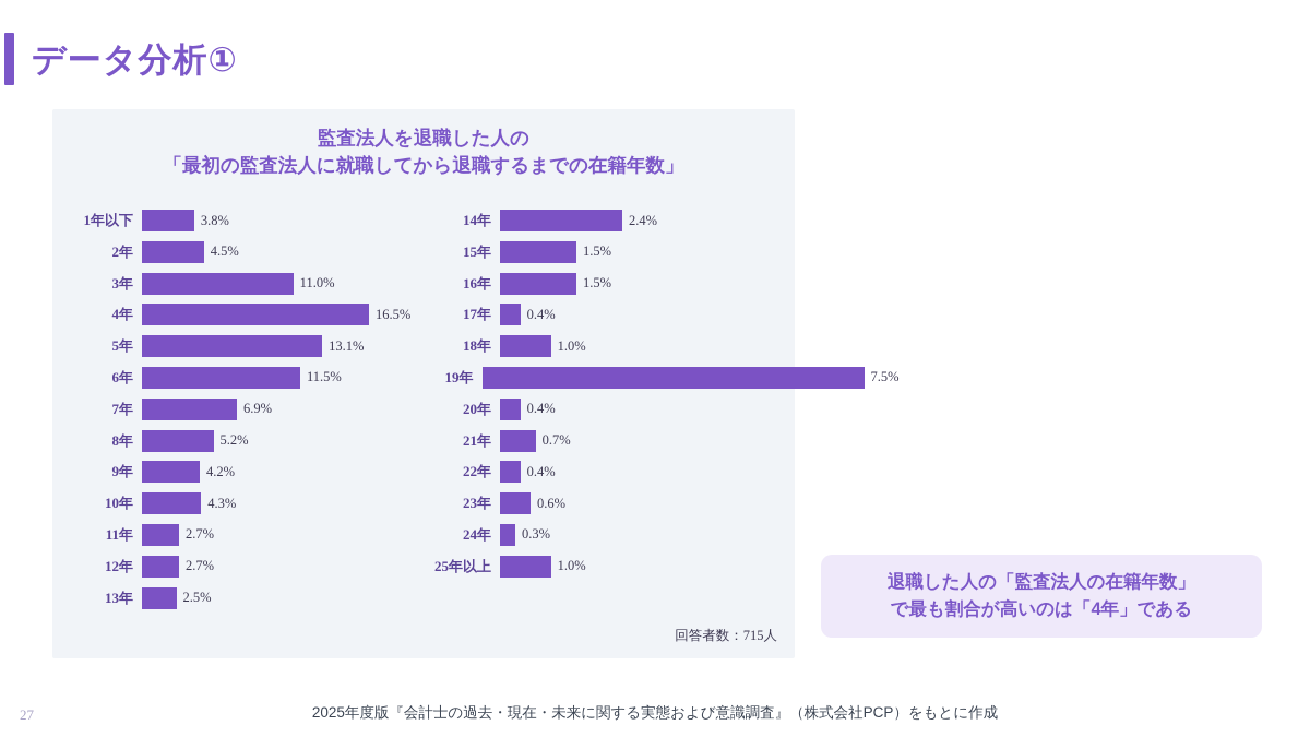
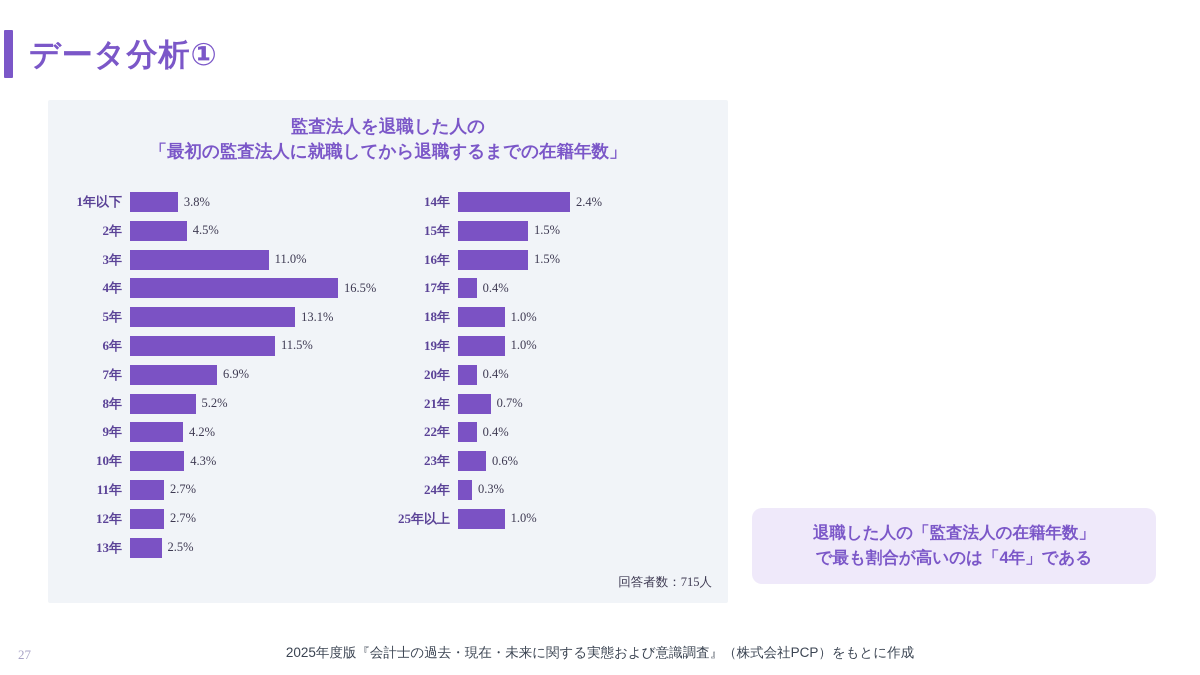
19年: 7.5% -> 1.0%
